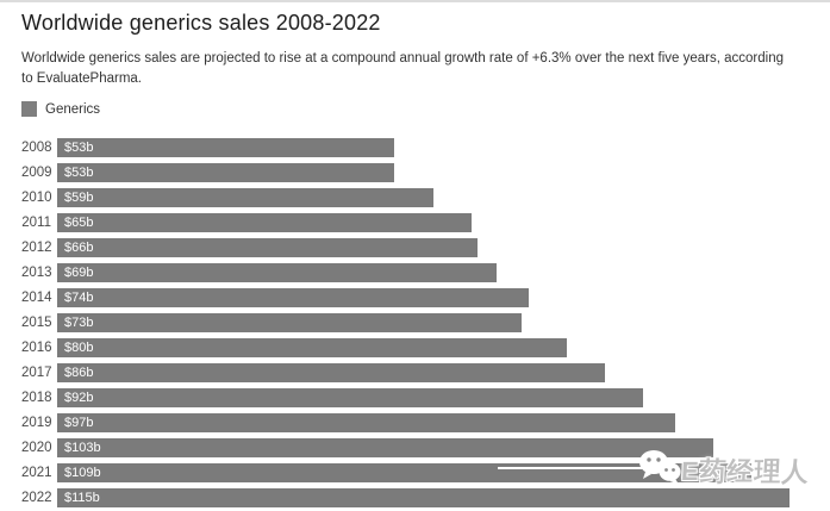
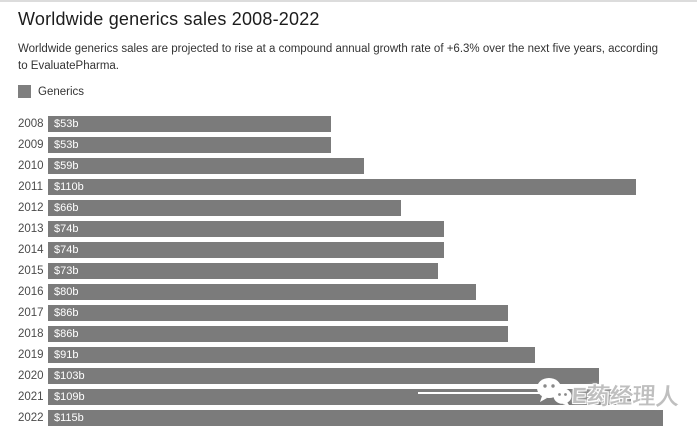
2011: $65b -> $110b
2013: $69b -> $74b
2018: $92b -> $86b
2019: $97b -> $91b
